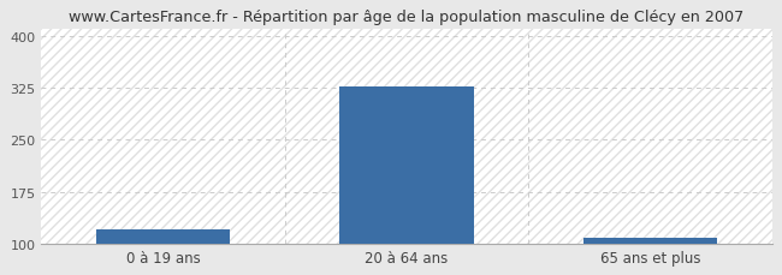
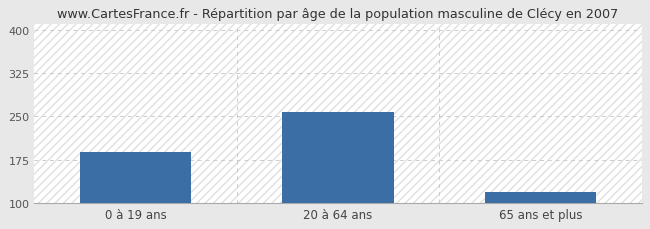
0 à 19 ans: 120 -> 188
20 à 64 ans: 327 -> 258
65 ans et plus: 108 -> 118
